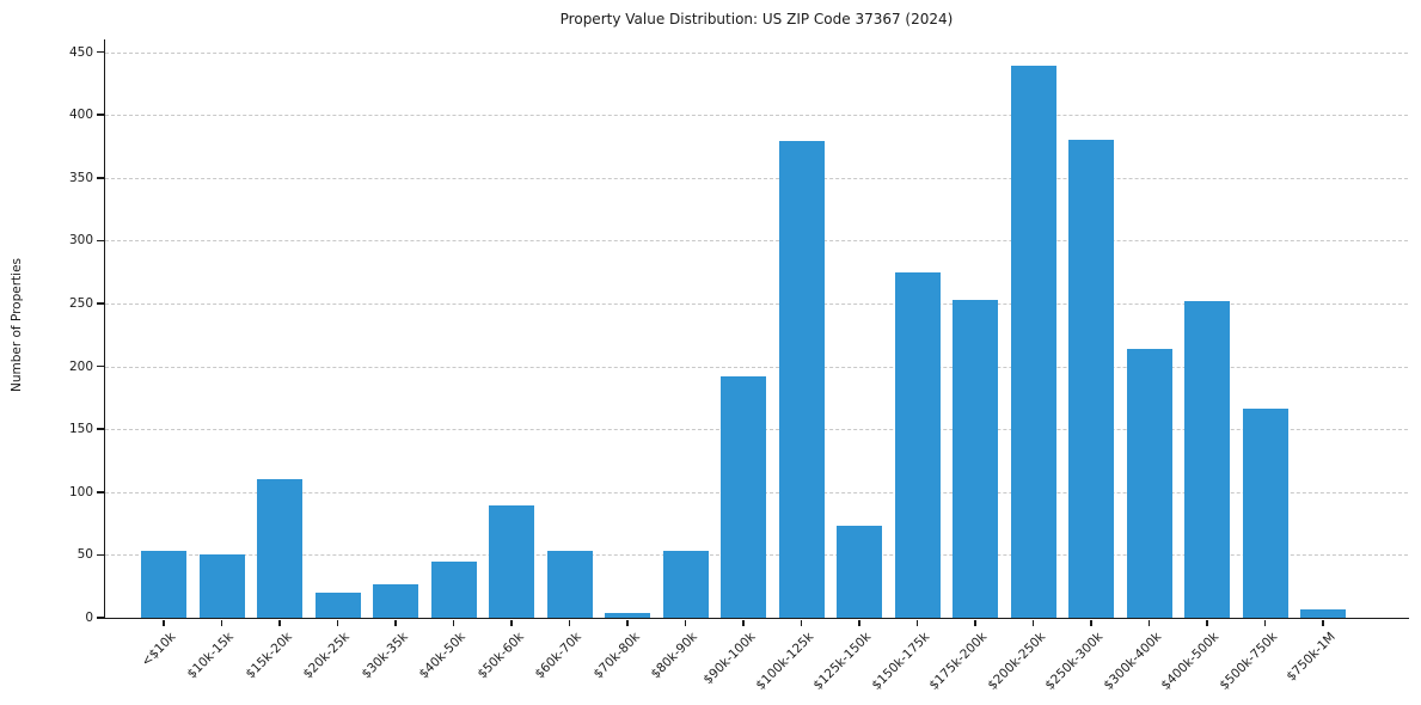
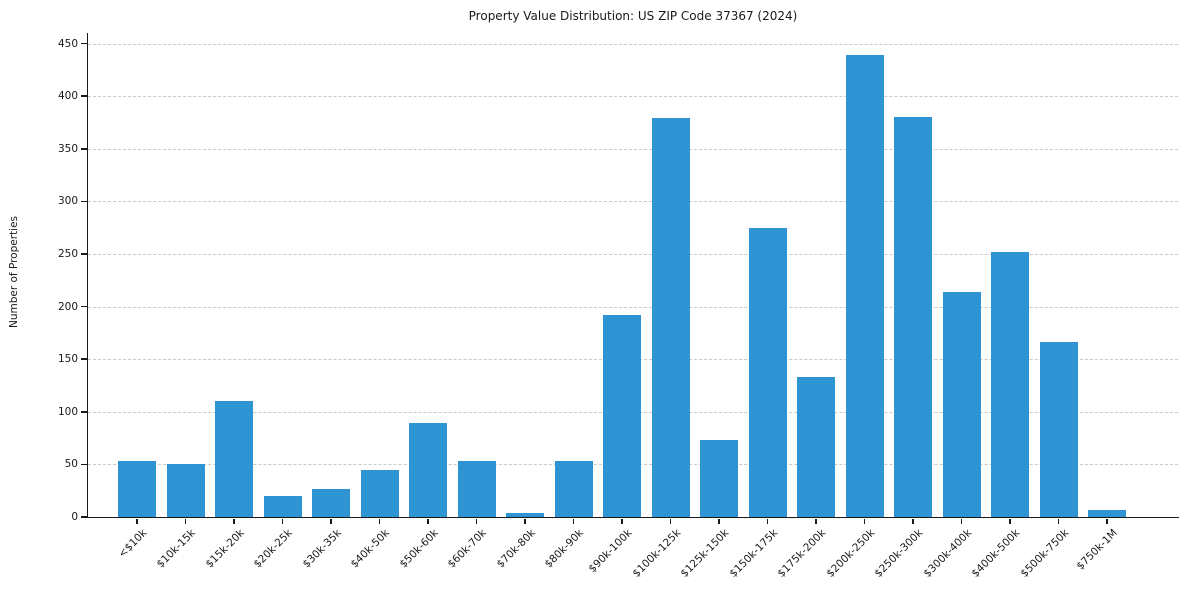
$175k-200k: 253 -> 133
